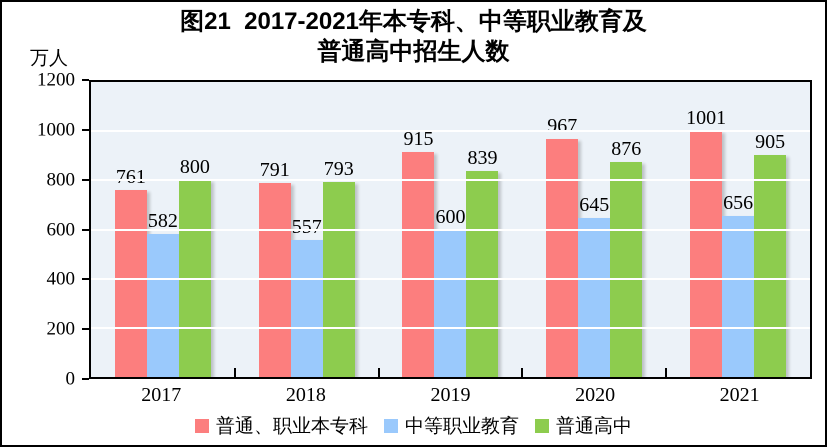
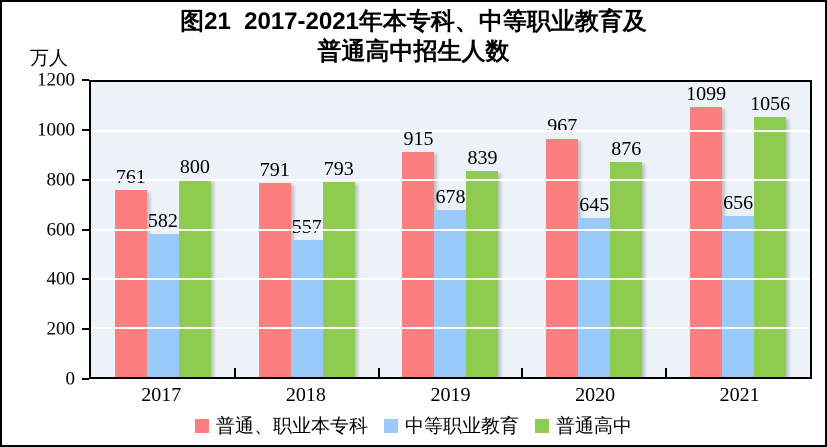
中等职业教育/2019: 600 -> 678
普通、职业本专科/2021: 1001 -> 1099
普通高中/2021: 905 -> 1056
